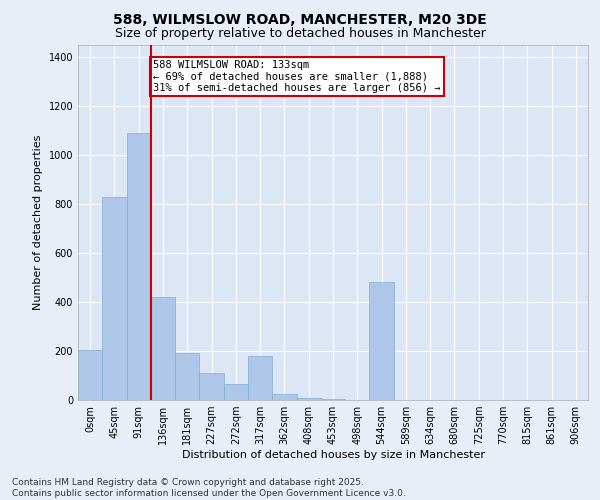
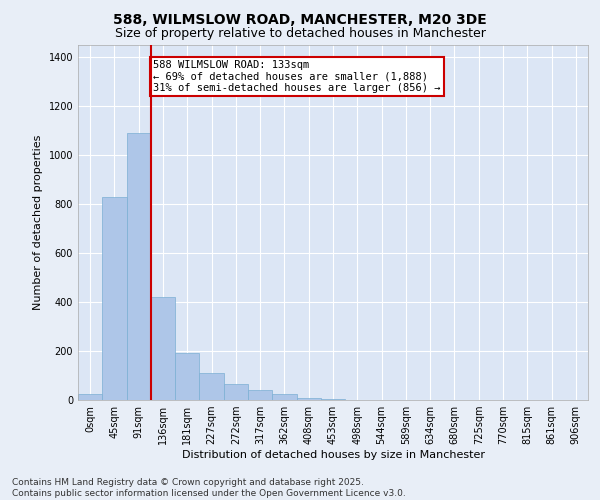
0sqm: 205 -> 25
317sqm: 180 -> 40
544sqm: 480 -> 1
